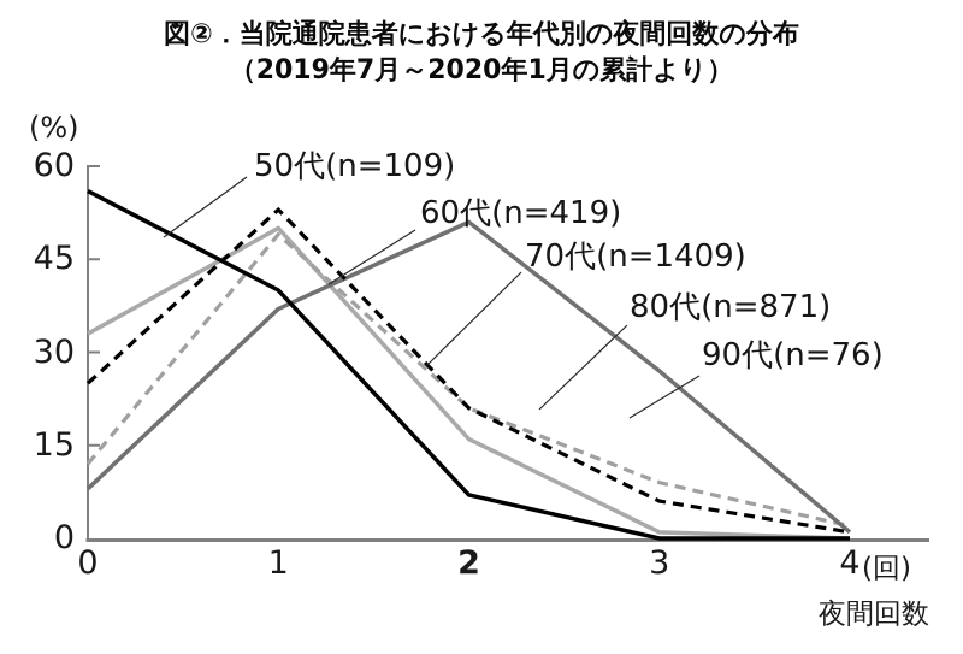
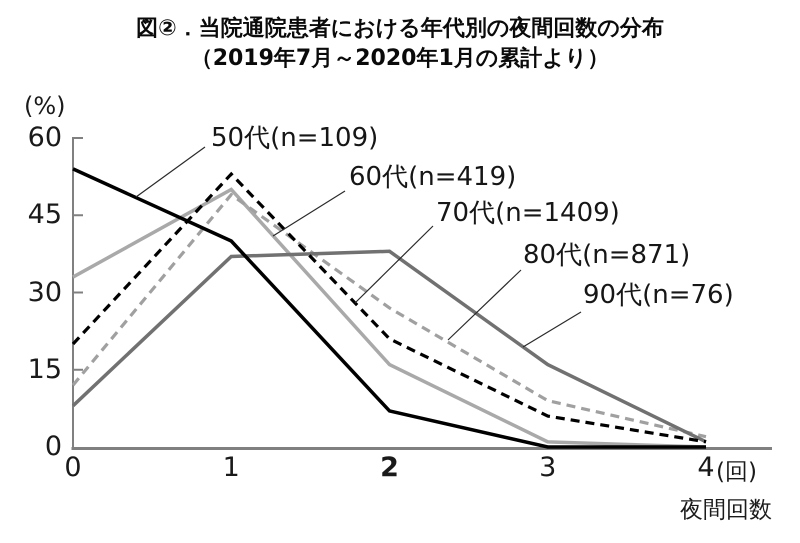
50代(n=109)/0: 56 -> 54
70代(n=1409)/0: 25 -> 20
80代(n=871)/2: 21 -> 27
90代(n=76)/2: 51 -> 38
90代(n=76)/3: 27 -> 16
